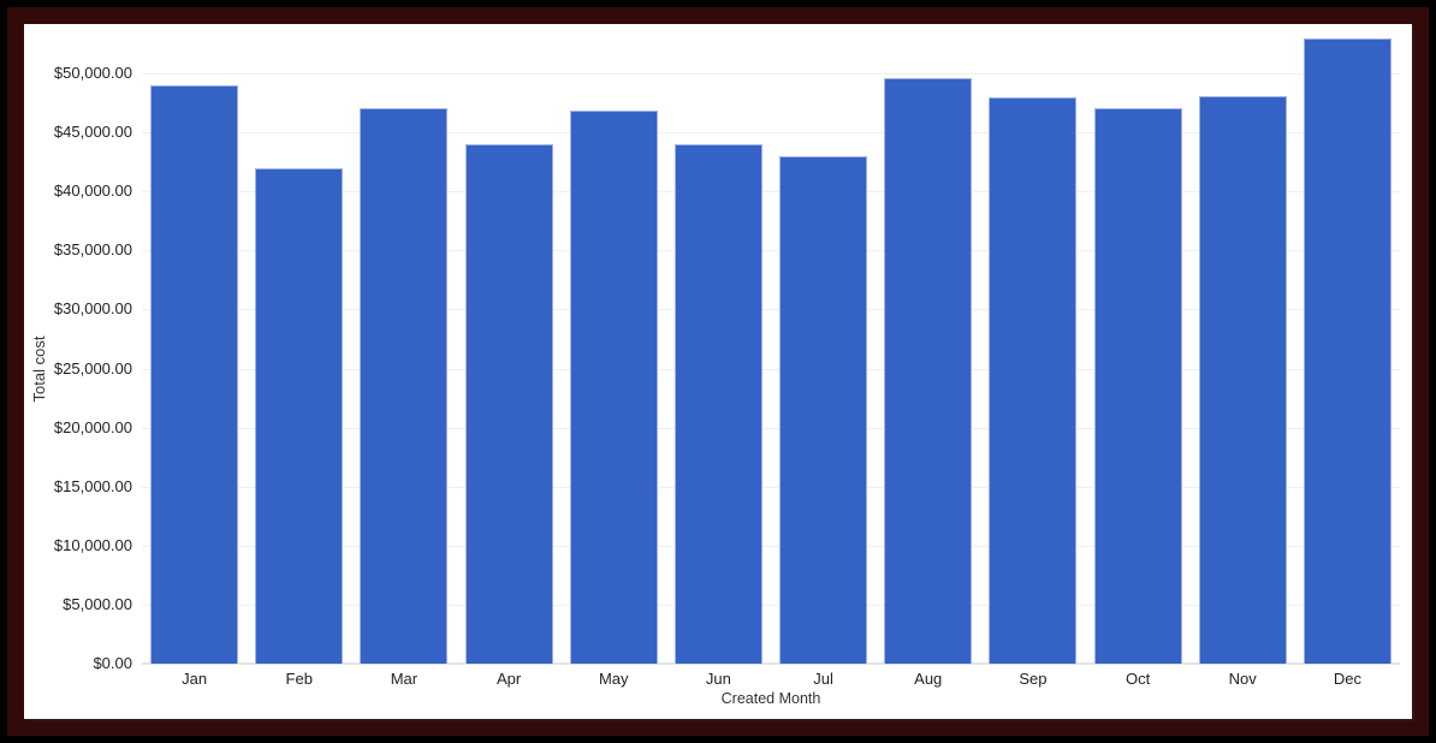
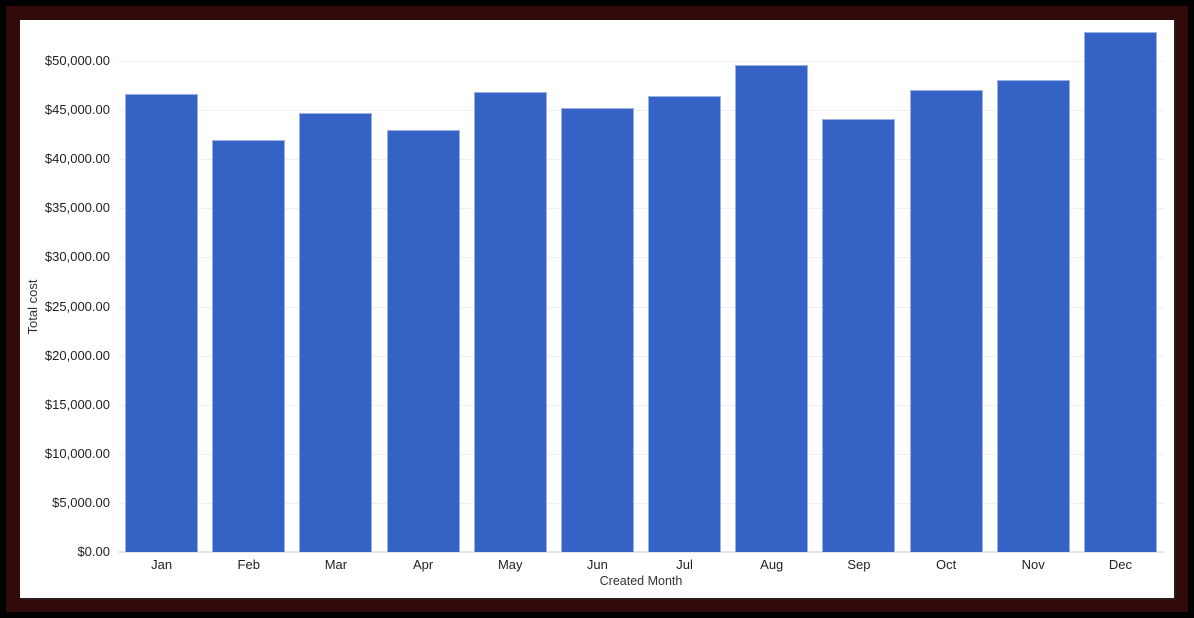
Jan: $49000 -> $47000
Mar: $47000 -> $45000
Apr: $44000 -> $43000
Jun: $44000 -> $45000
Jul: $43000 -> $46000
Sep: $48000 -> $44000
